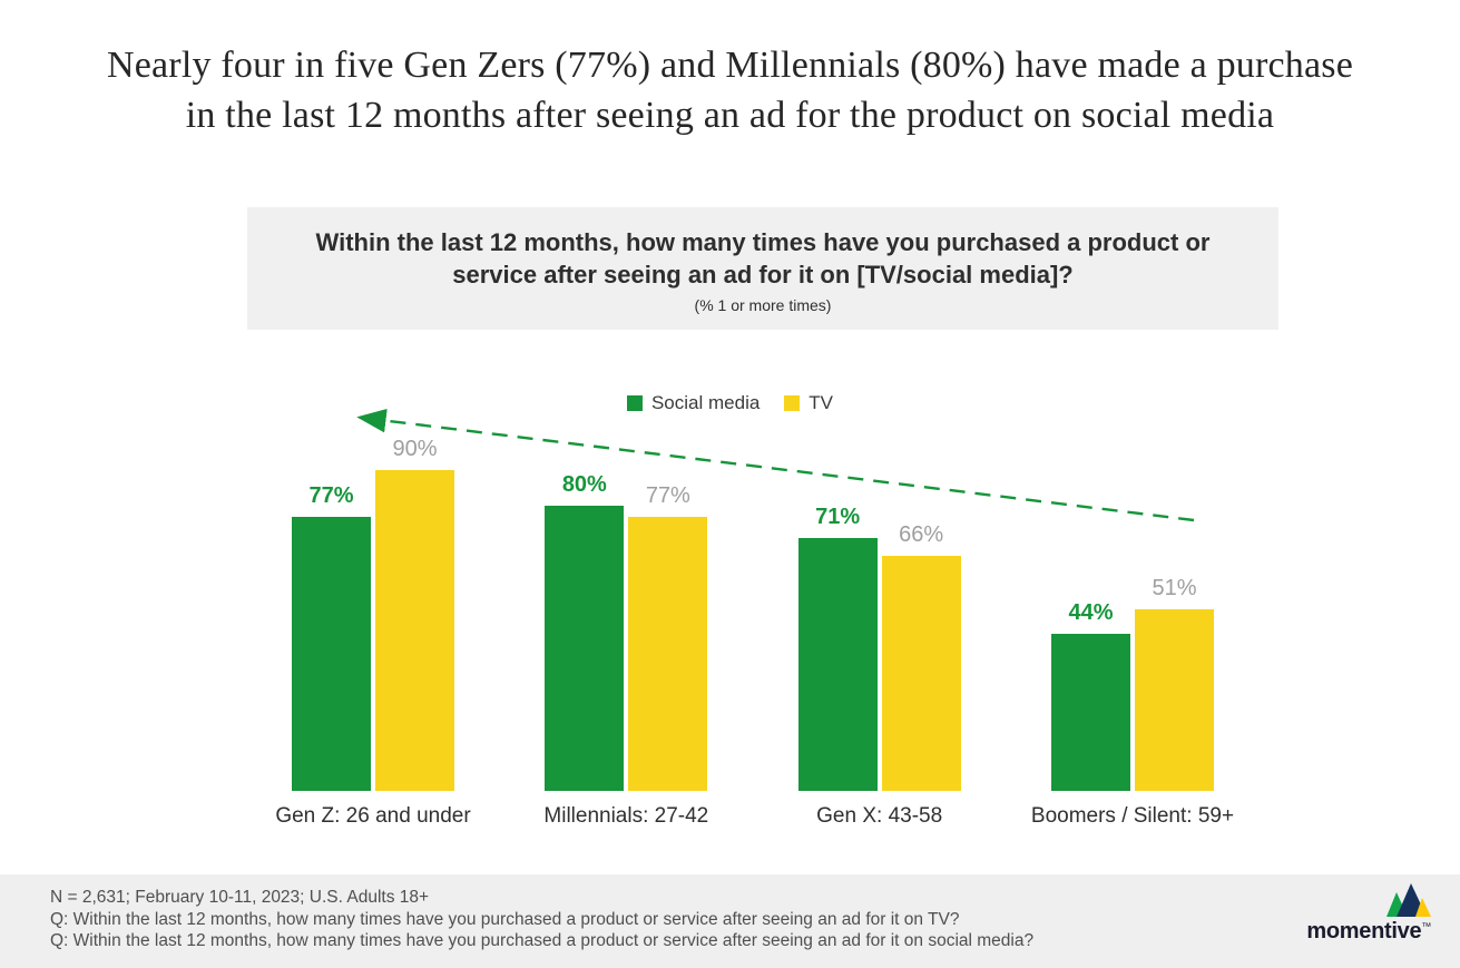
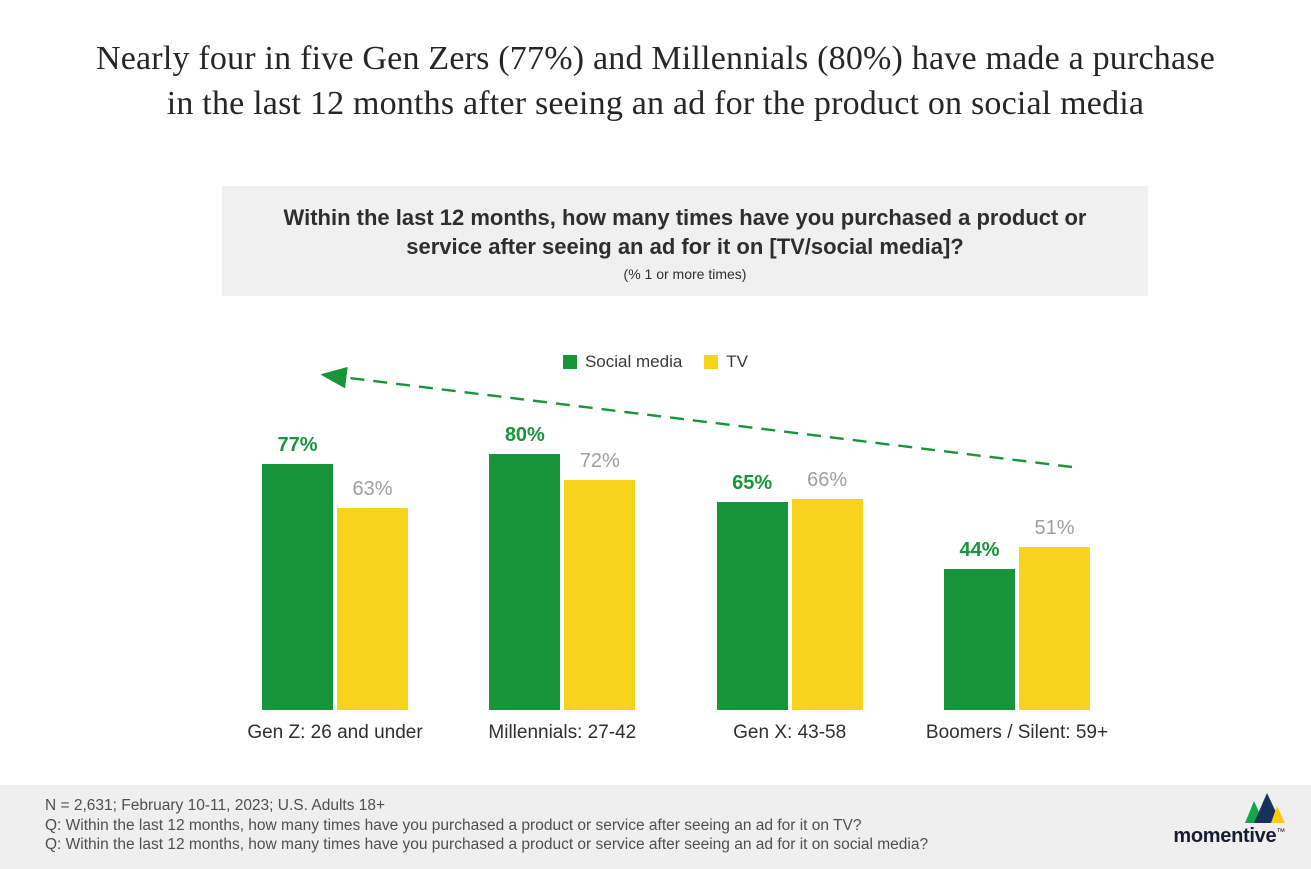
TV/Gen Z: 26 and under: 90% -> 63%
TV/Millennials: 27-42: 77% -> 72%
Social media/Gen X: 43-58: 71% -> 65%
